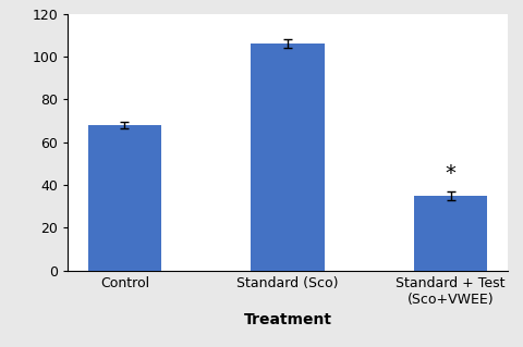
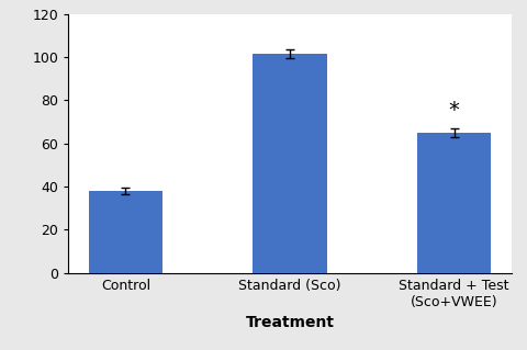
Control: 68 -> 38
Standard (Sco): 106 -> 102
Standard + Test (Sco+VWEE): 35 -> 65
